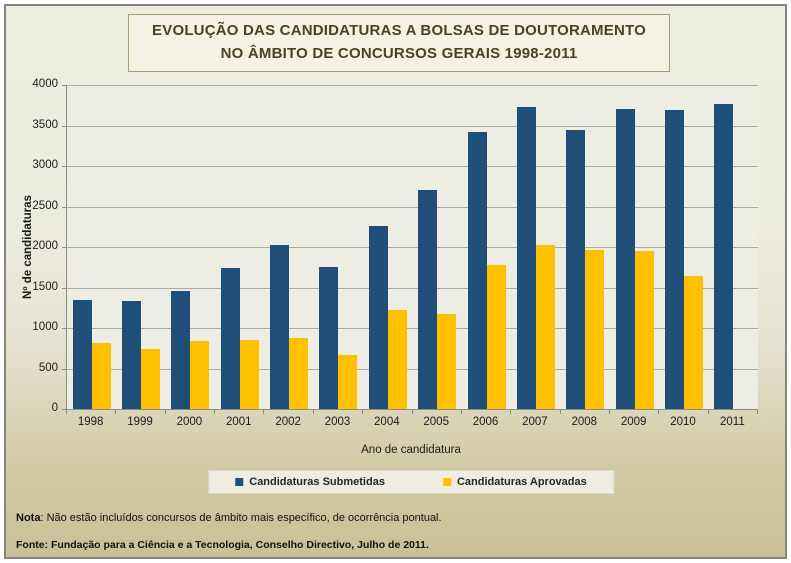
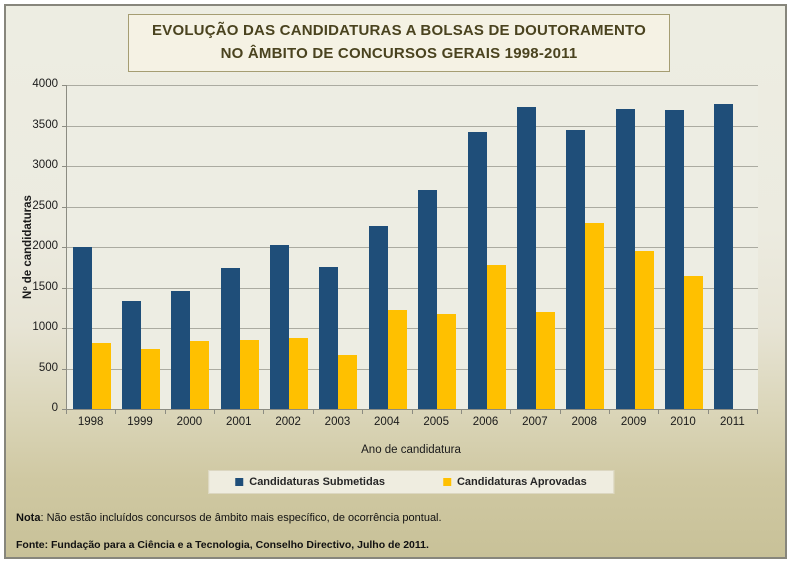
Candidaturas Submetidas/1998: 1400 -> 2000
Candidaturas Aprovadas/2007: 2000 -> 1200
Candidaturas Aprovadas/2008: 2000 -> 2300
